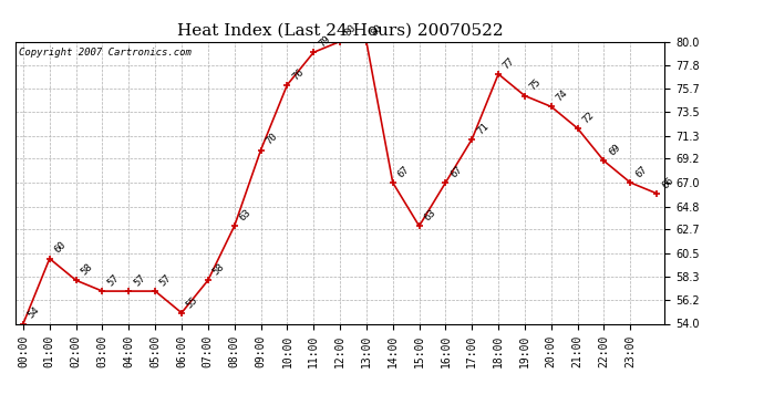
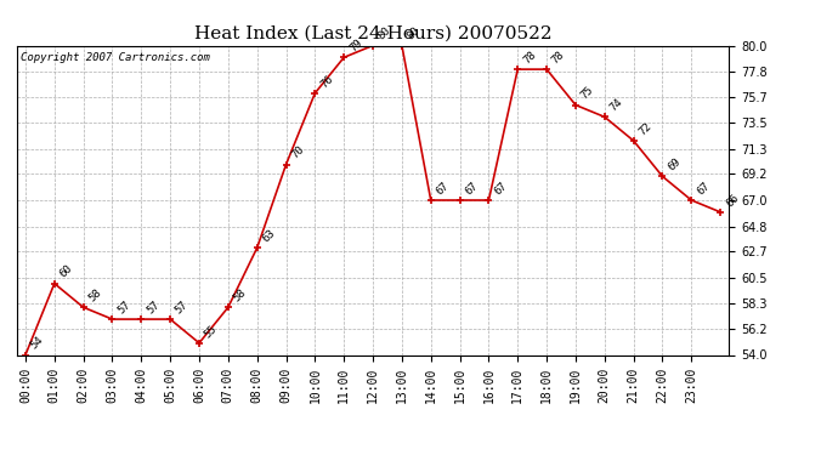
15:00: 63 -> 67
17:00: 71 -> 78
18:00: 77 -> 78
